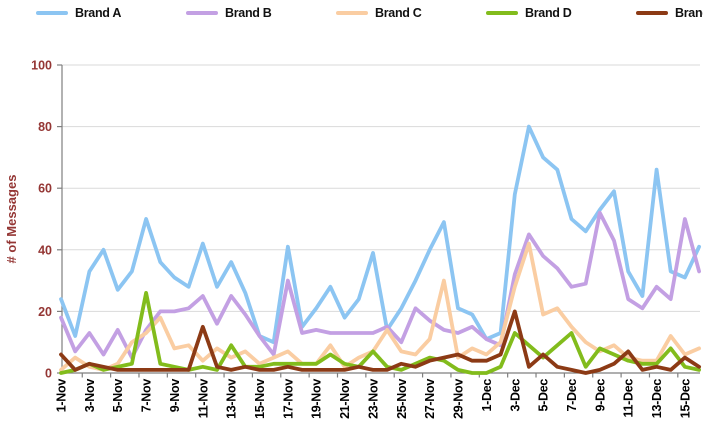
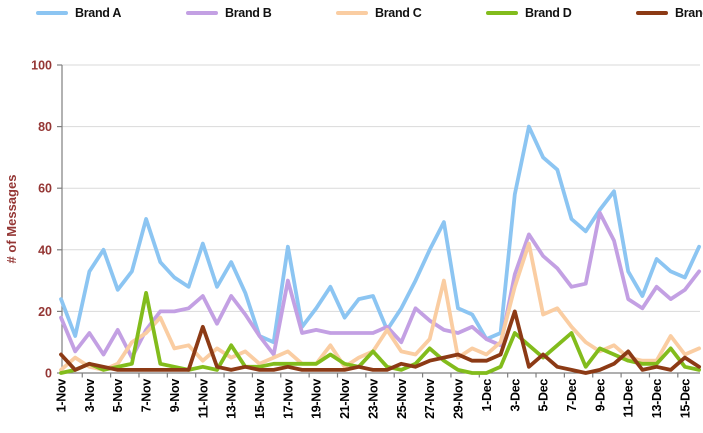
Brand A/23-Nov: 39 -> 25
Brand D/27-Nov: 5 -> 8
Brand A/13-Dec: 66 -> 37
Brand B/15-Dec: 50 -> 27
